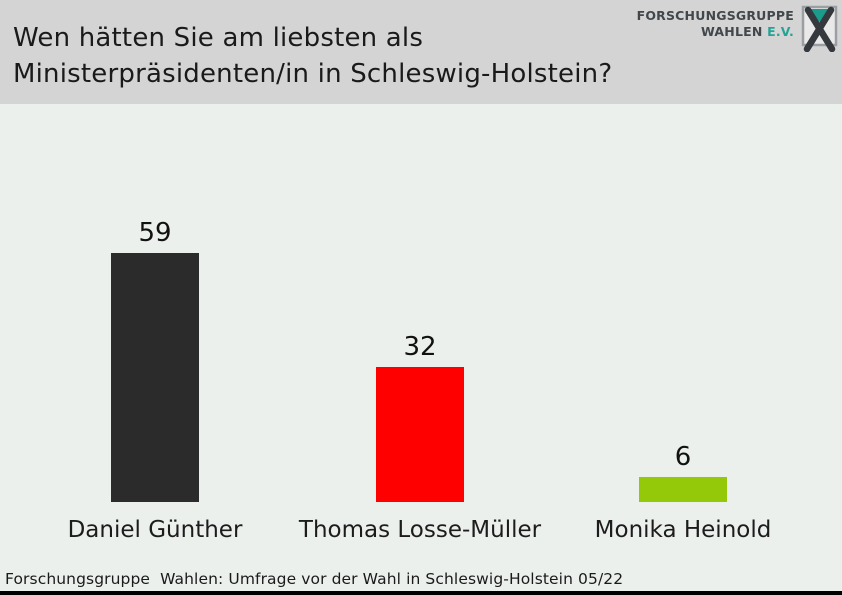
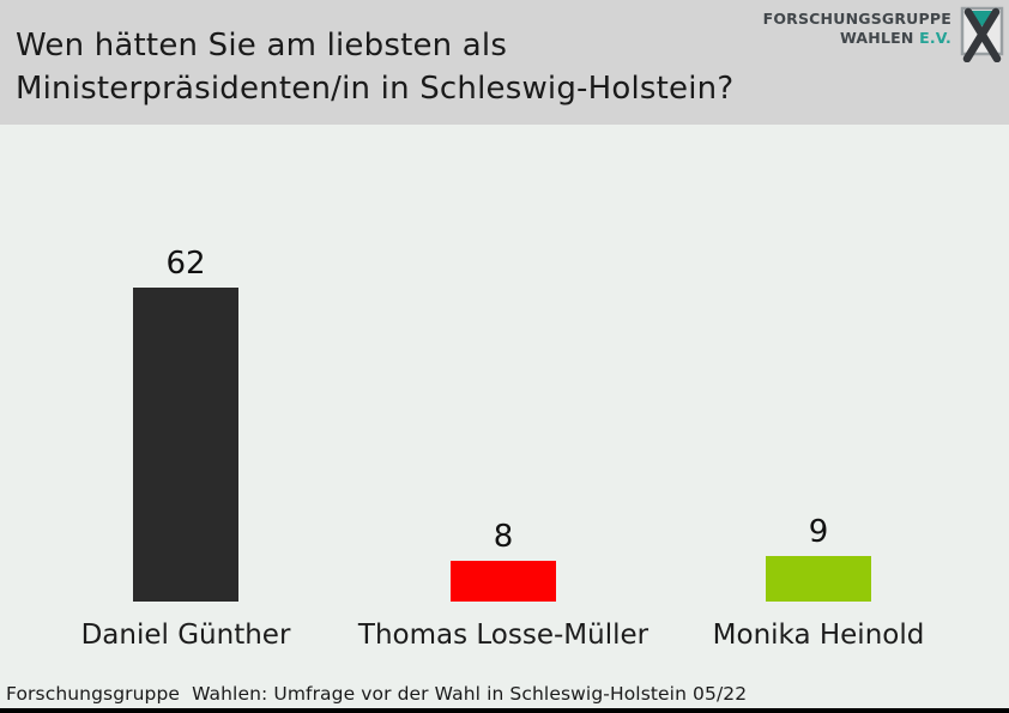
Daniel Günther: 59 -> 62
Thomas Losse-Müller: 32 -> 8
Monika Heinold: 6 -> 9
